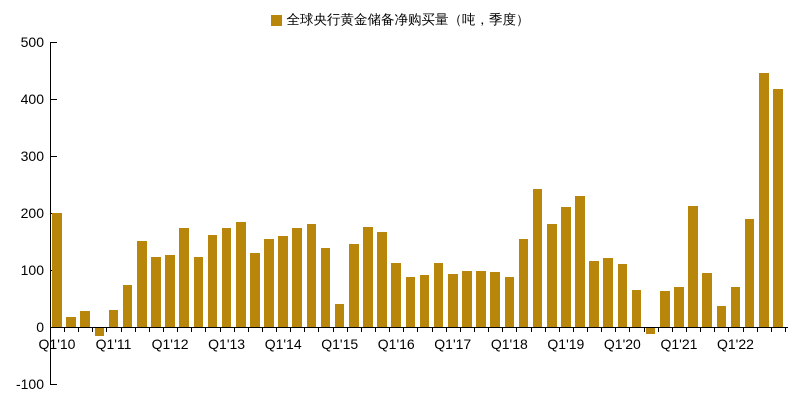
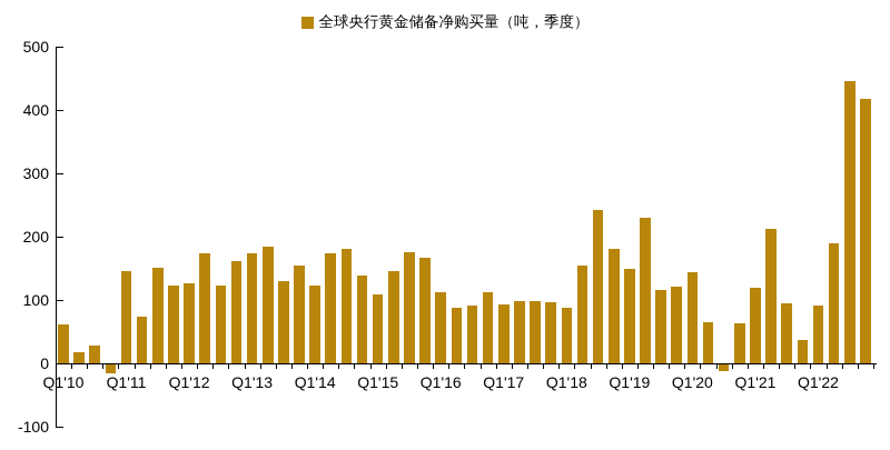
Q1'10: 200 -> 60
Q1'11: 30 -> 140
Q1'14: 160 -> 120
Q1'15: 40 -> 110
Q1'19: 210 -> 150
Q1'20: 110 -> 140
Q1'21: 70 -> 120
Q1'22: 70 -> 90
